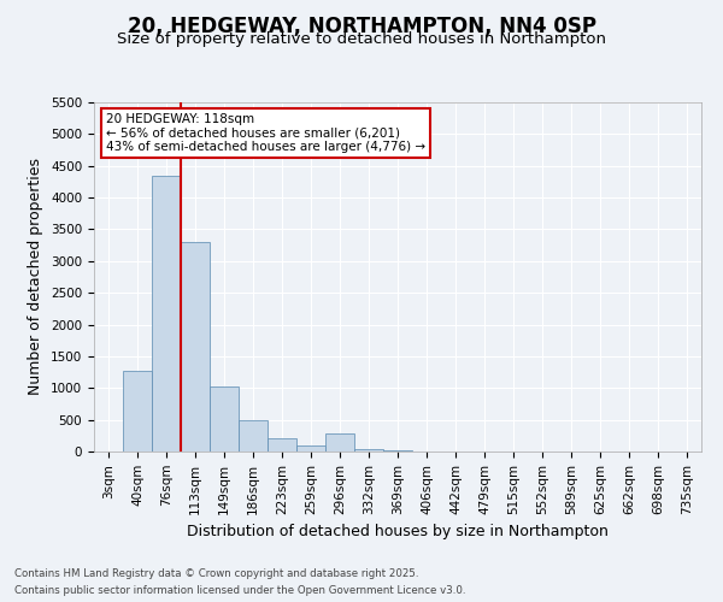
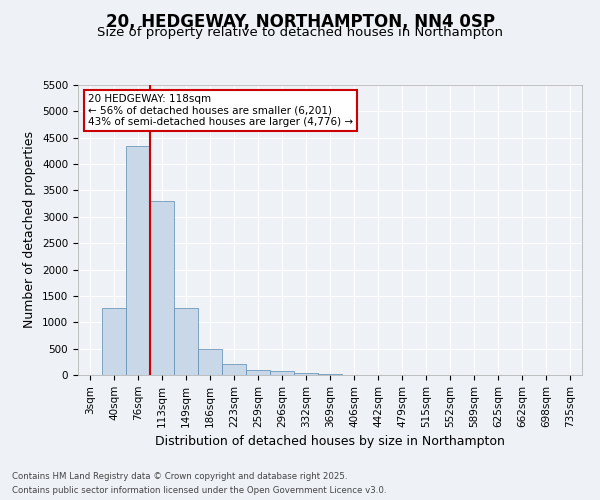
149sqm: 1020 -> 1270
296sqm: 280 -> 70
